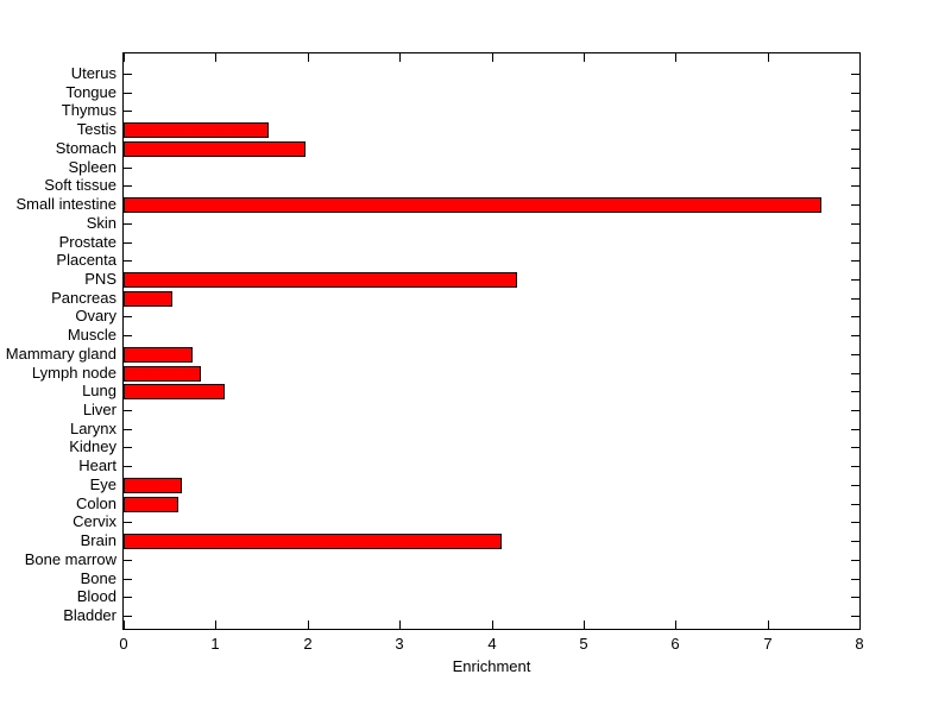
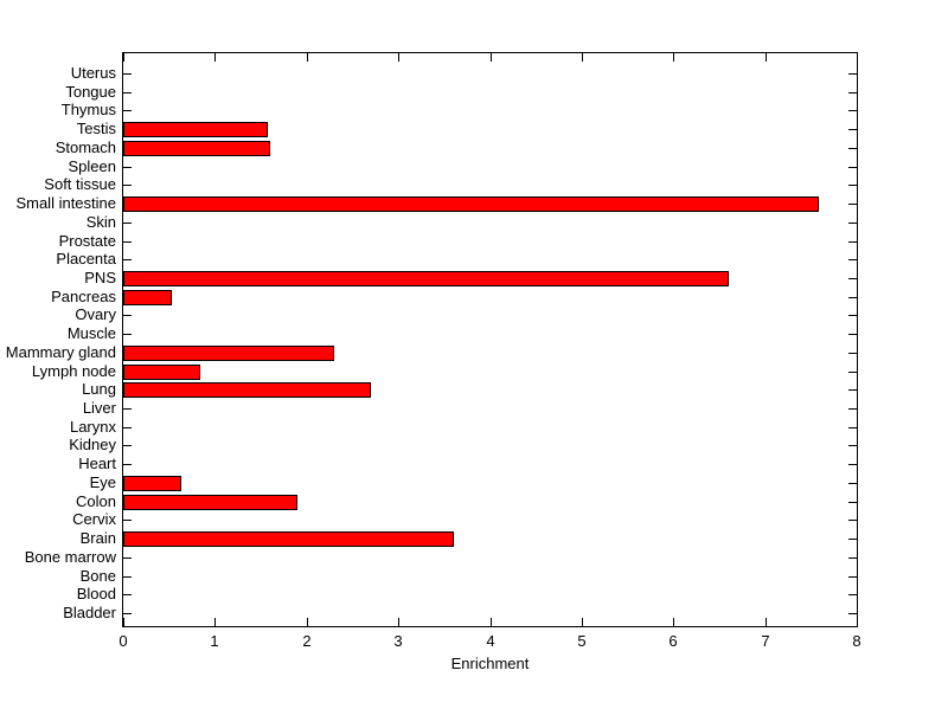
Stomach: 2.0 -> 1.6
PNS: 4.3 -> 6.6
Mammary gland: 0.8 -> 2.3
Lung: 1.1 -> 2.7
Colon: 0.6 -> 1.9
Brain: 4.1 -> 3.6
